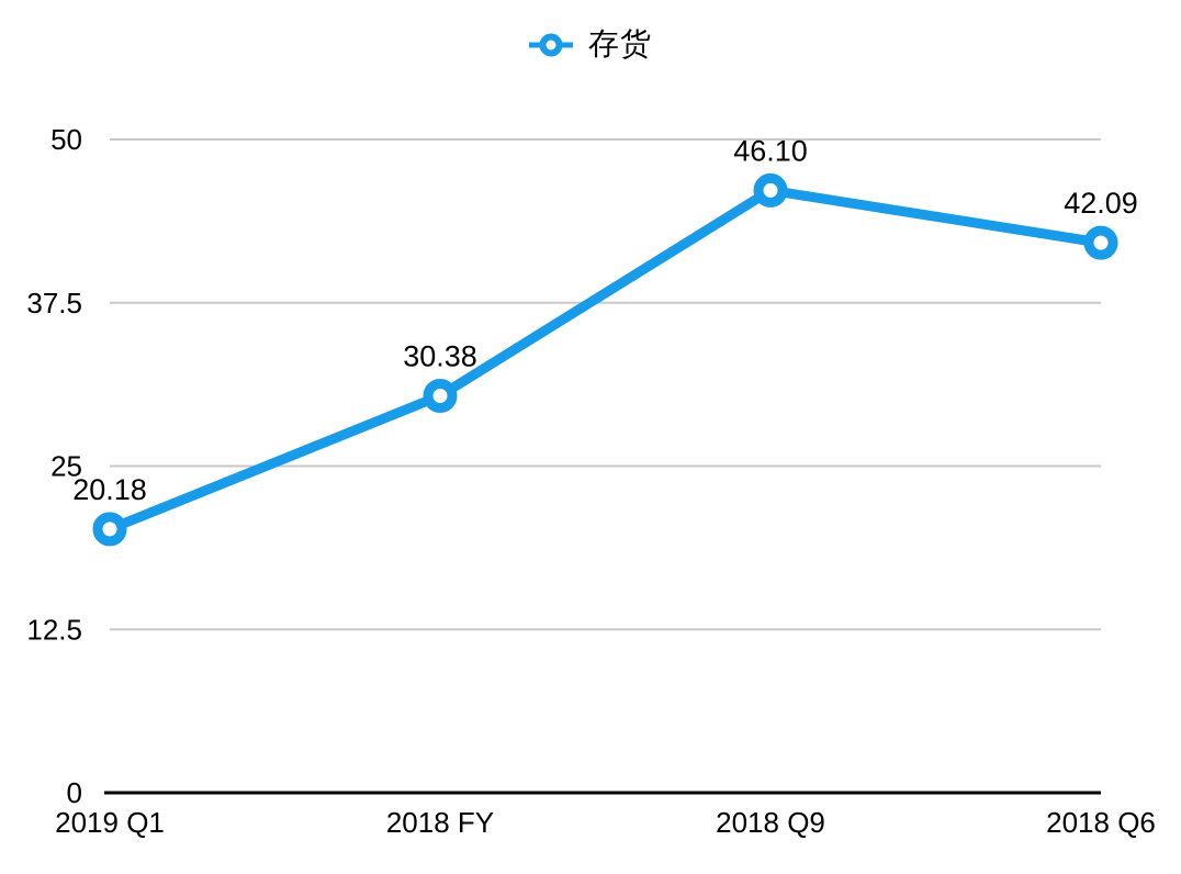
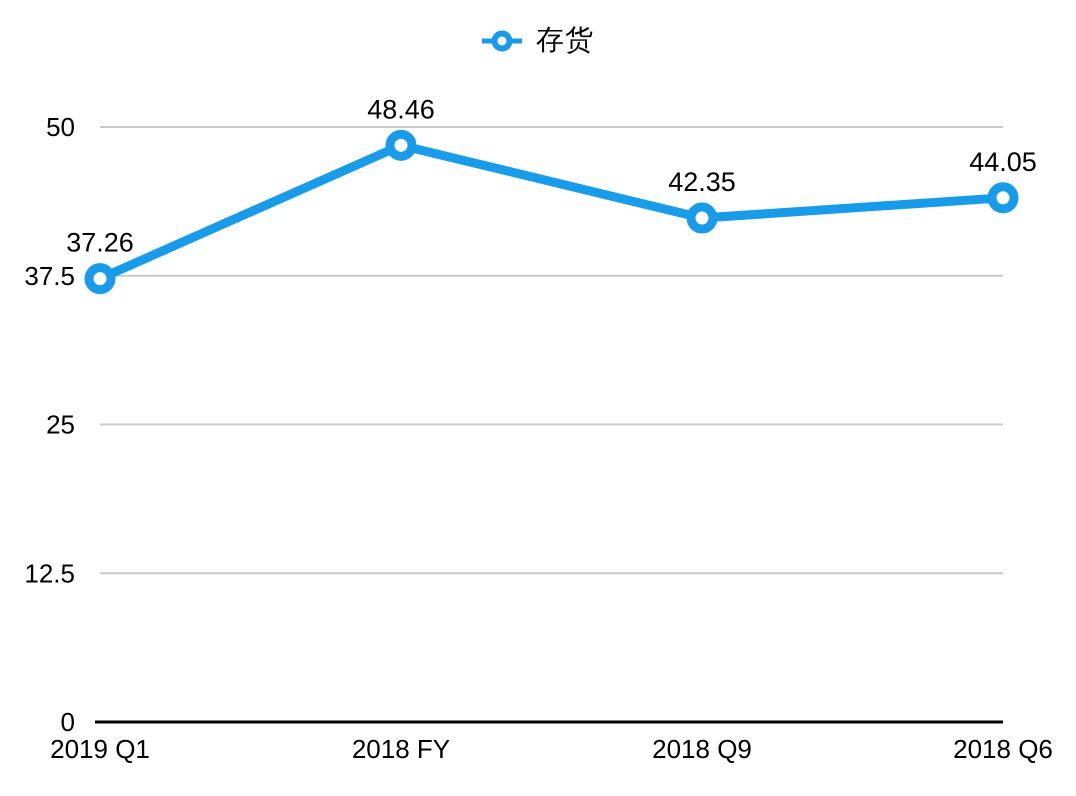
2019 Q1: 20.18 -> 37.26
2018 FY: 30.38 -> 48.46
2018 Q9: 46.10 -> 42.35
2018 Q6: 42.09 -> 44.05
